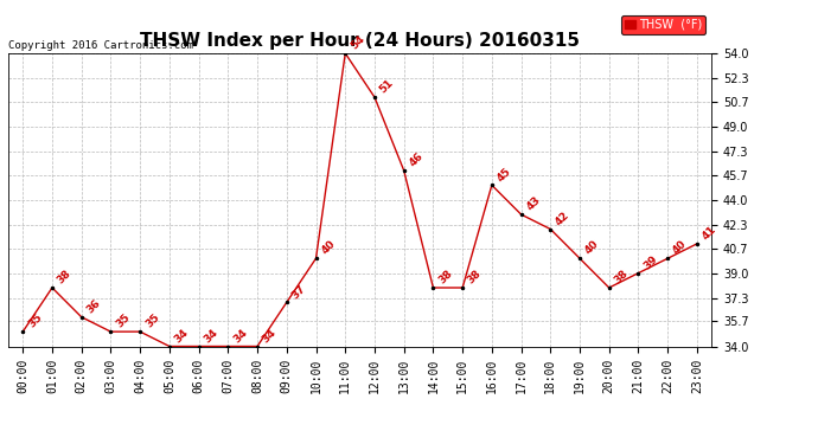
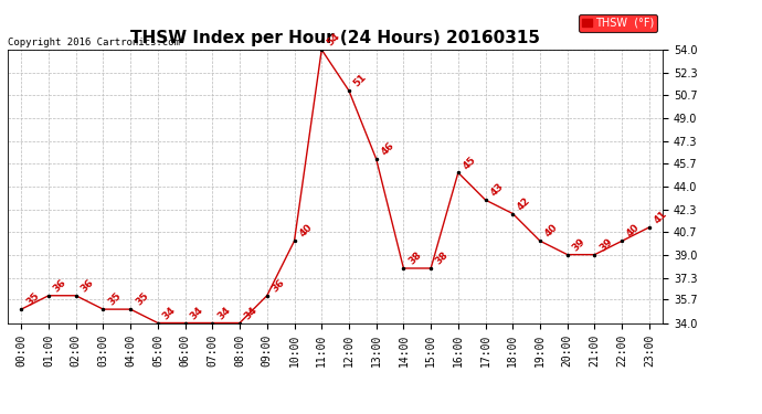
01:00: 38 -> 36
09:00: 37 -> 36
20:00: 38 -> 39
